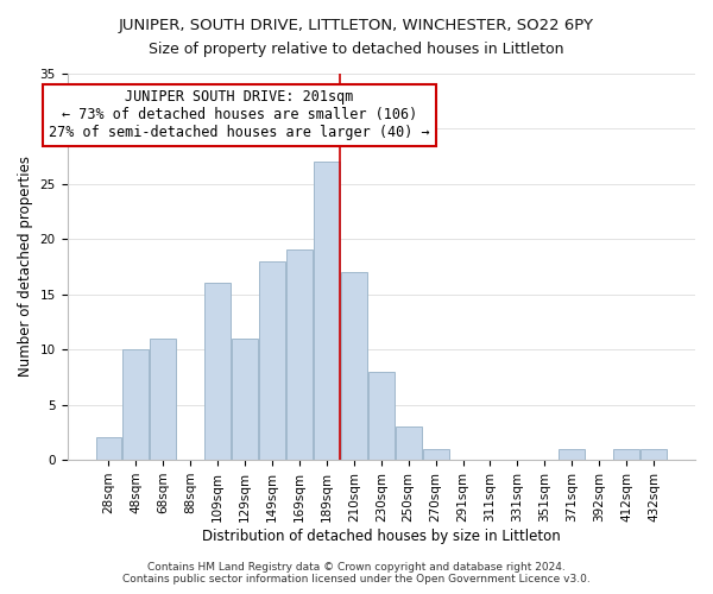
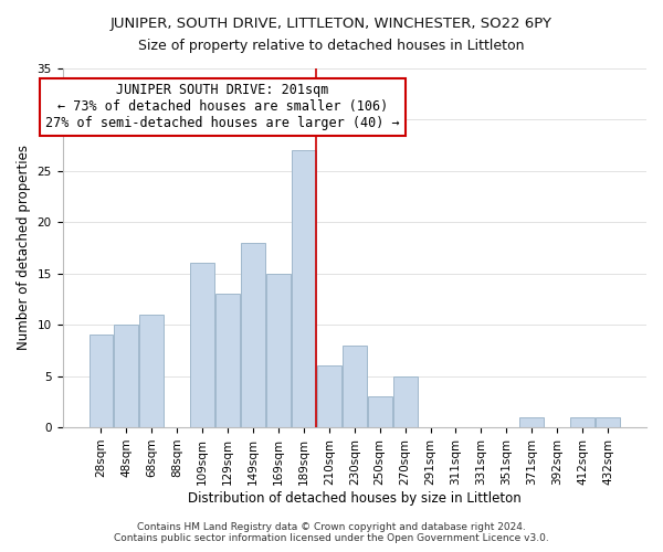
28sqm: 2 -> 9
129sqm: 11 -> 13
169sqm: 19 -> 15
210sqm: 17 -> 6
270sqm: 1 -> 5
